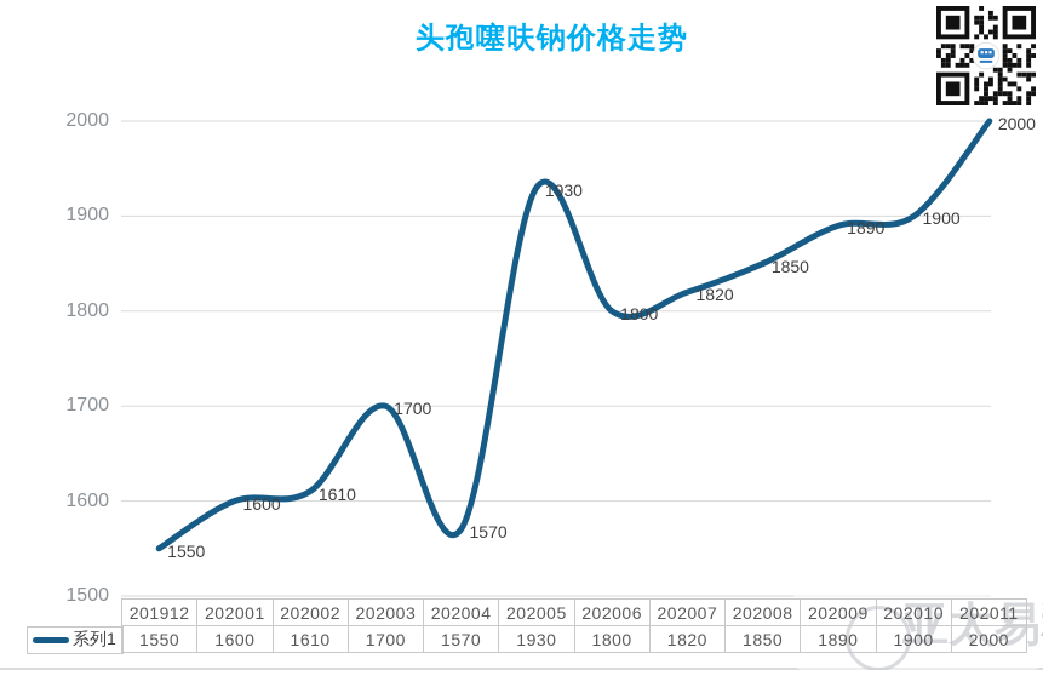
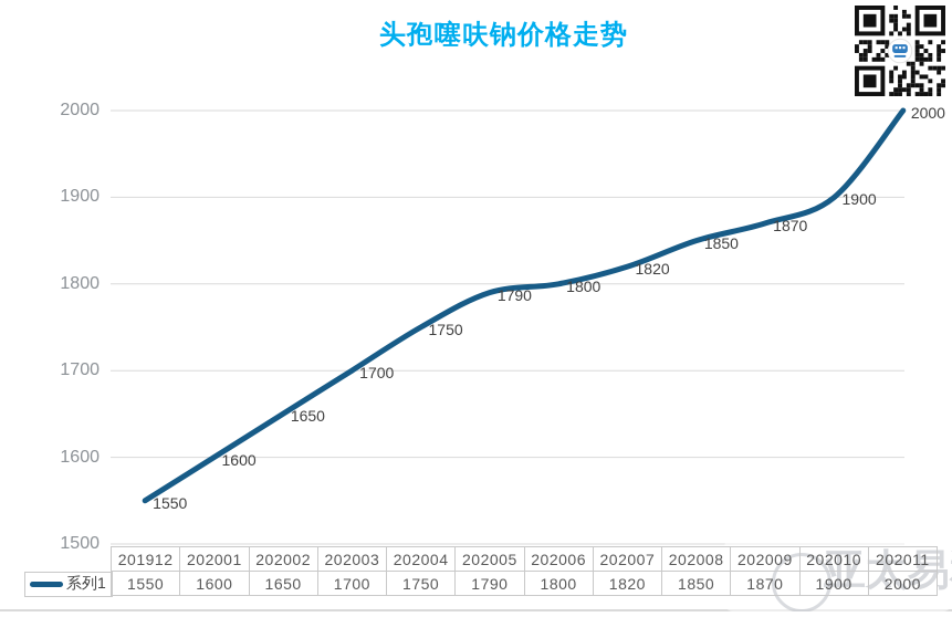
202002: 1610 -> 1650
202004: 1570 -> 1750
202005: 1930 -> 1790
202009: 1890 -> 1870
